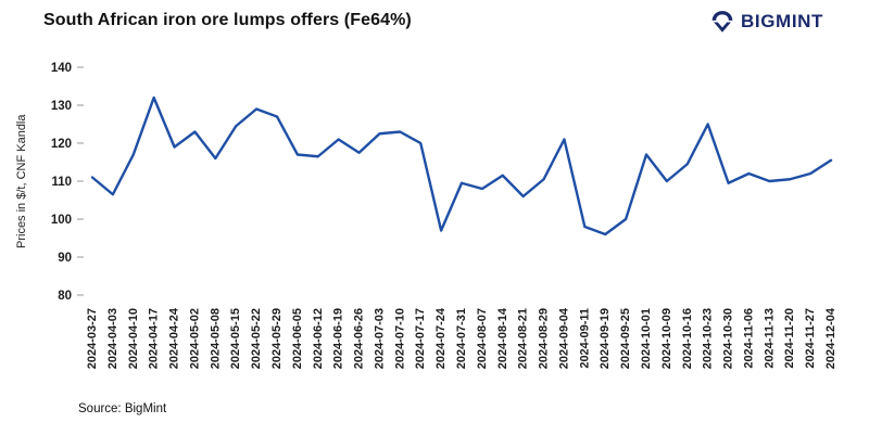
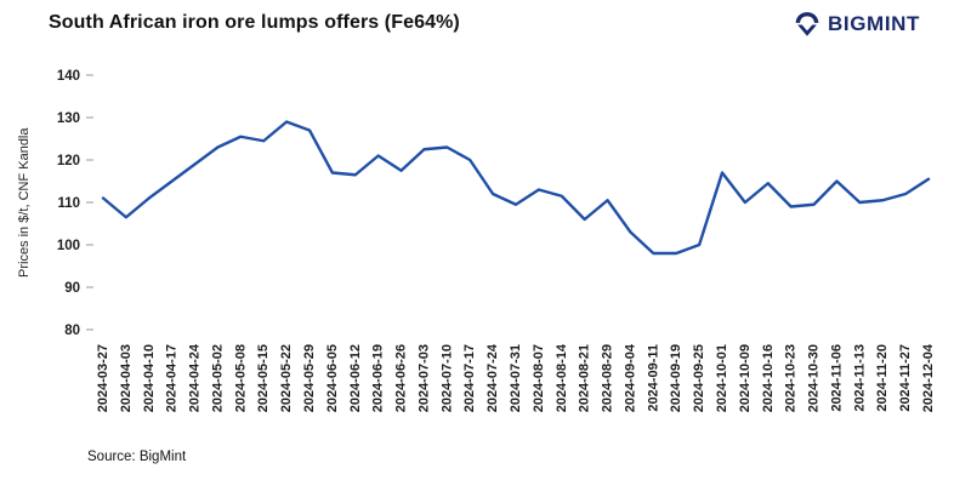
2024-04-10: 117 -> 111
2024-04-17: 132 -> 115
2024-05-08: 116 -> 126
2024-07-24: 97 -> 112
2024-08-07: 108 -> 113
2024-09-04: 121 -> 103
2024-09-19: 96 -> 98
2024-10-23: 125 -> 109
2024-11-06: 112 -> 115
